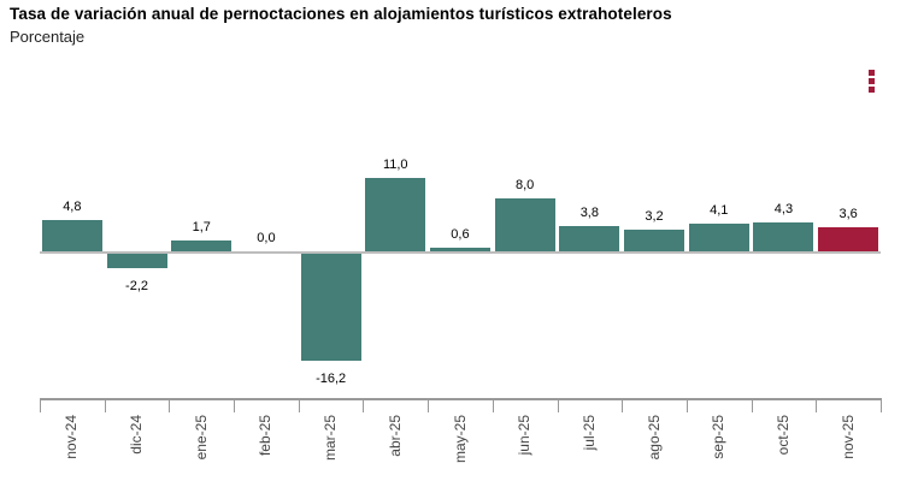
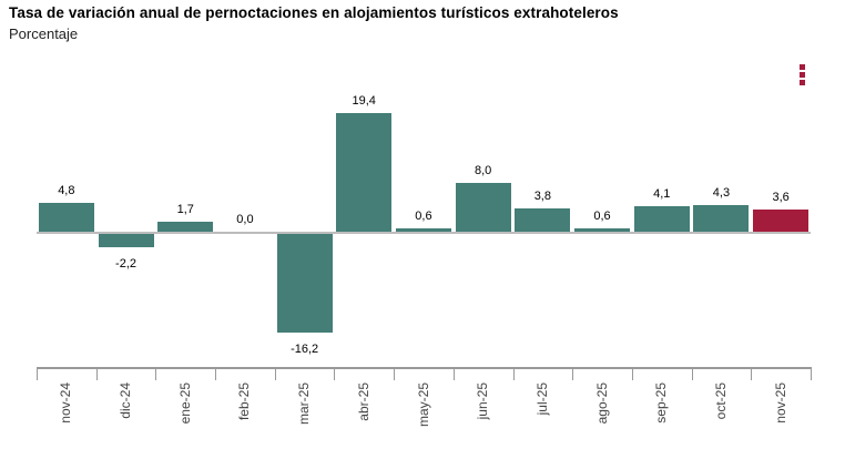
abr-25: 11,0 -> 19,4
ago-25: 3,2 -> 0,6
